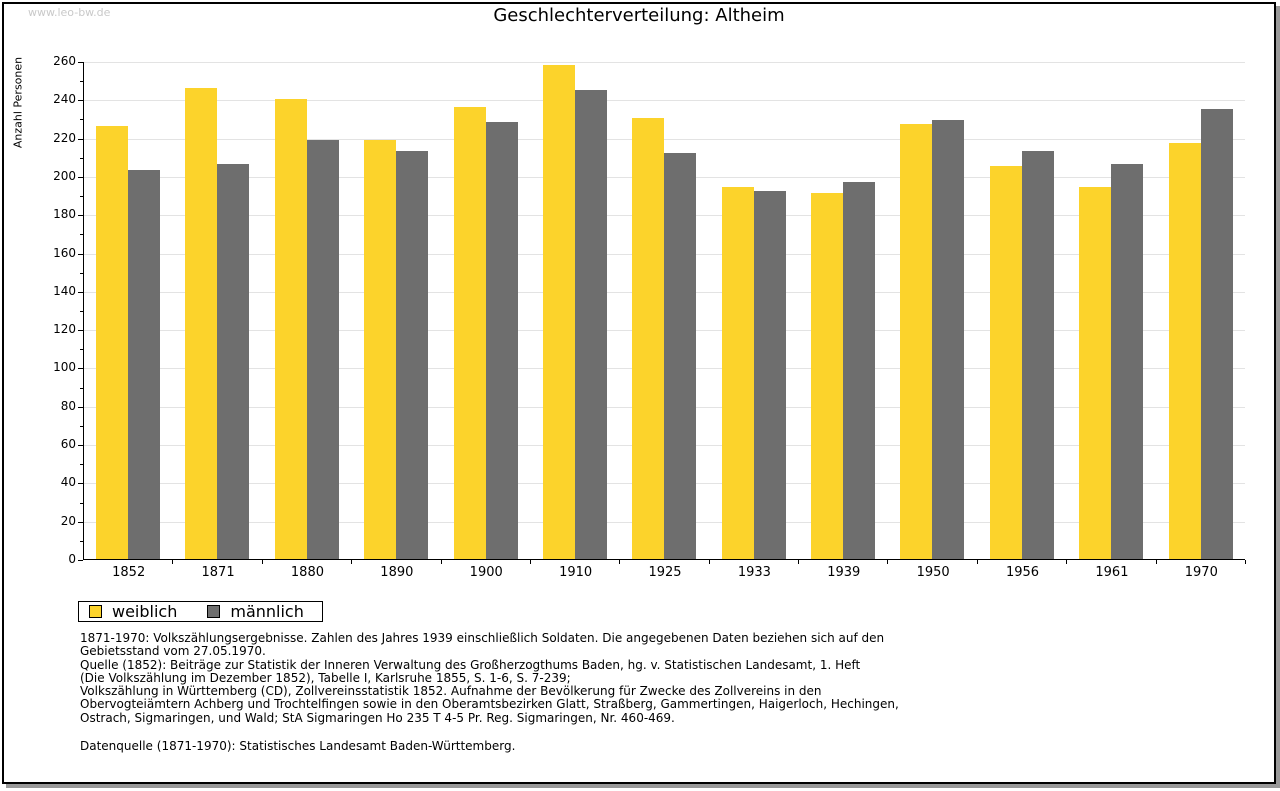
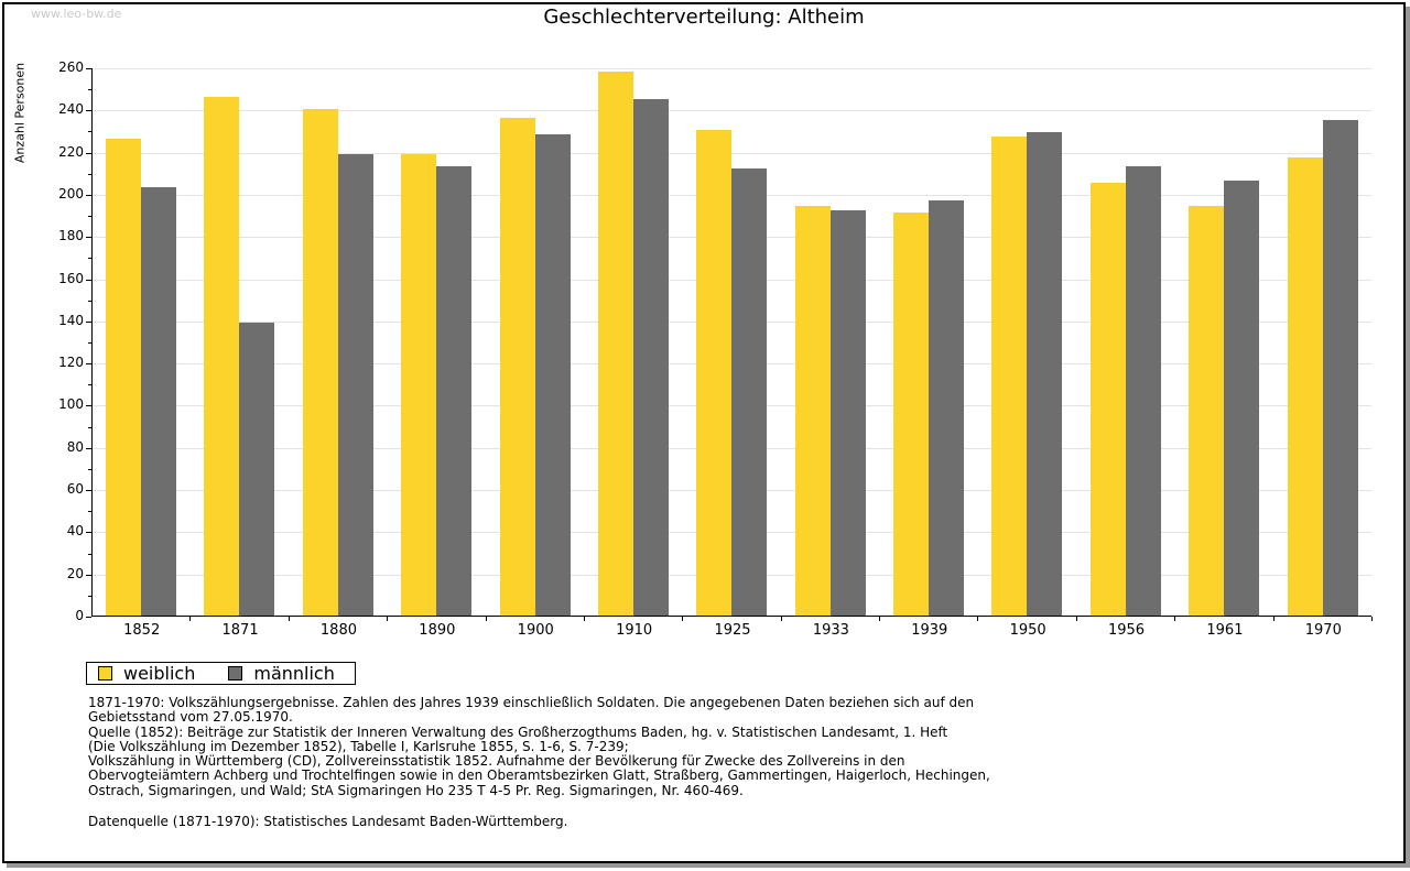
männlich/1871: 206 -> 139
